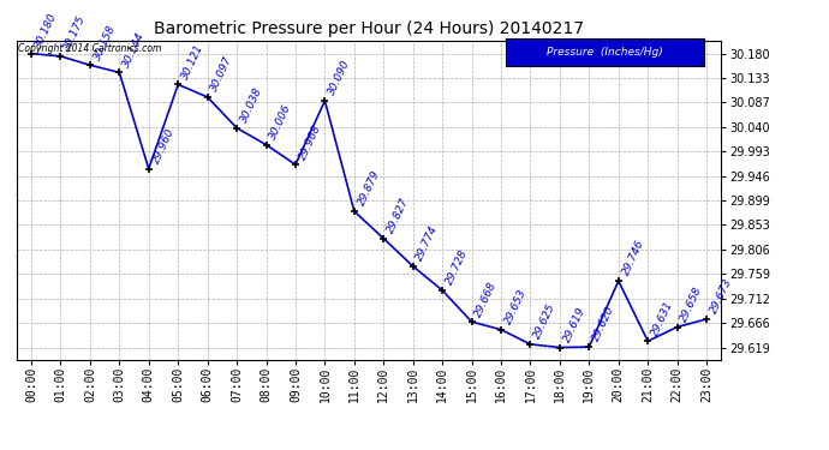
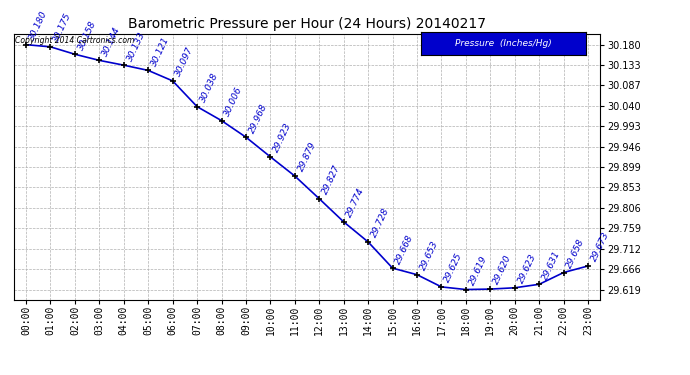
04:00: 29.960 -> 30.133
10:00: 30.090 -> 29.923
20:00: 29.746 -> 29.623
